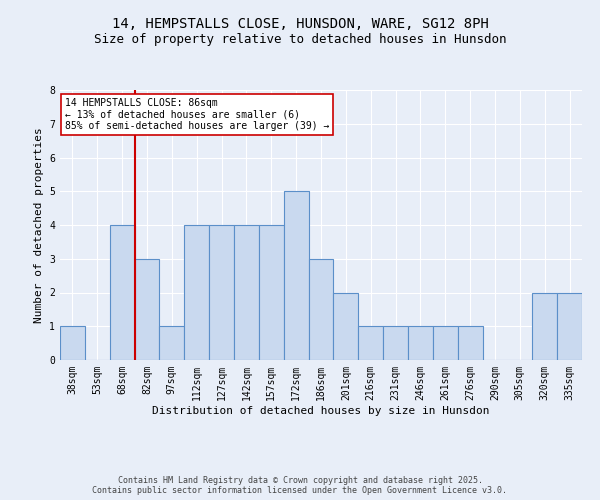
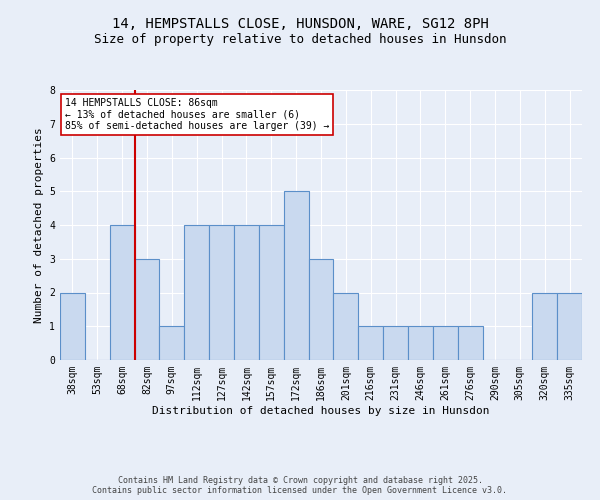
38sqm: 1 -> 2
